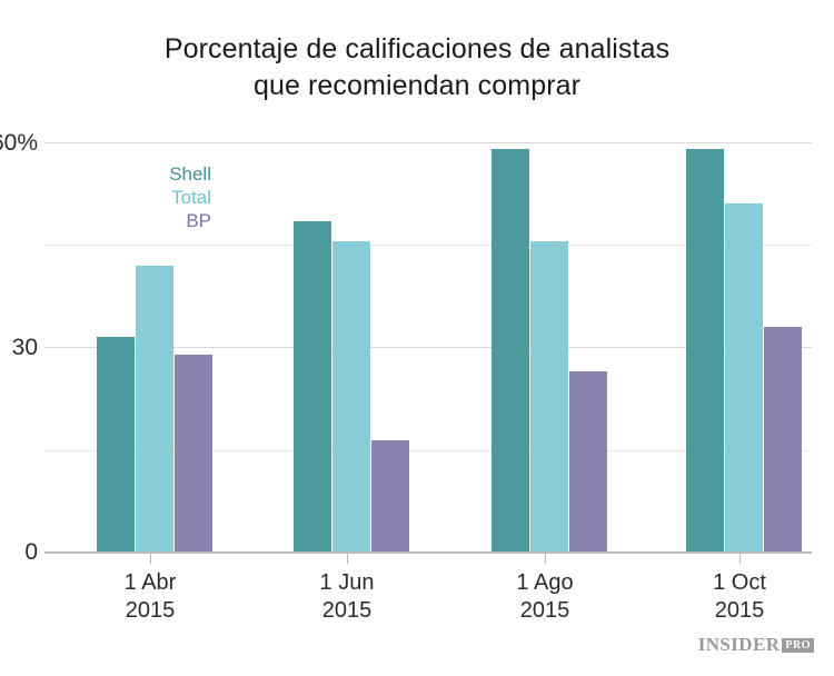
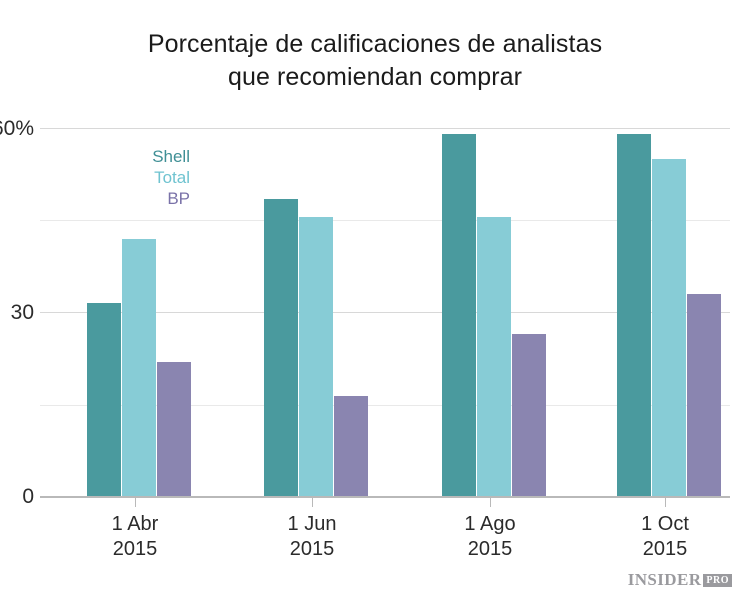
BP/1 Abr: 29% -> 22%
Total/1 Oct: 51% -> 55%
